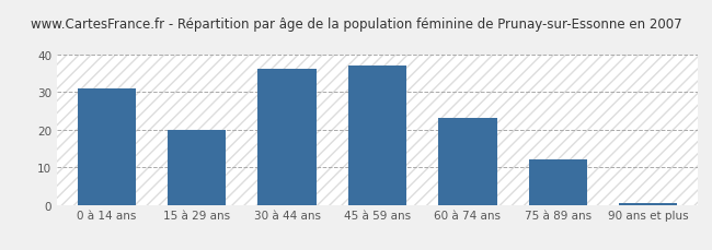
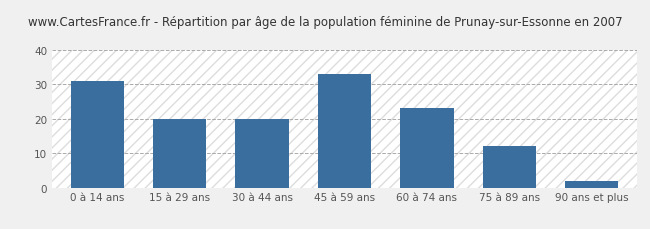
30 à 44 ans: 36.0 -> 20.0
45 à 59 ans: 37.0 -> 33.0
90 ans et plus: 0.5 -> 2.0
